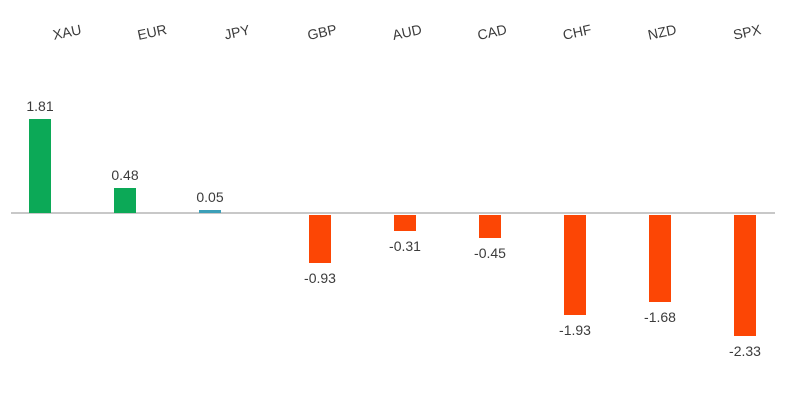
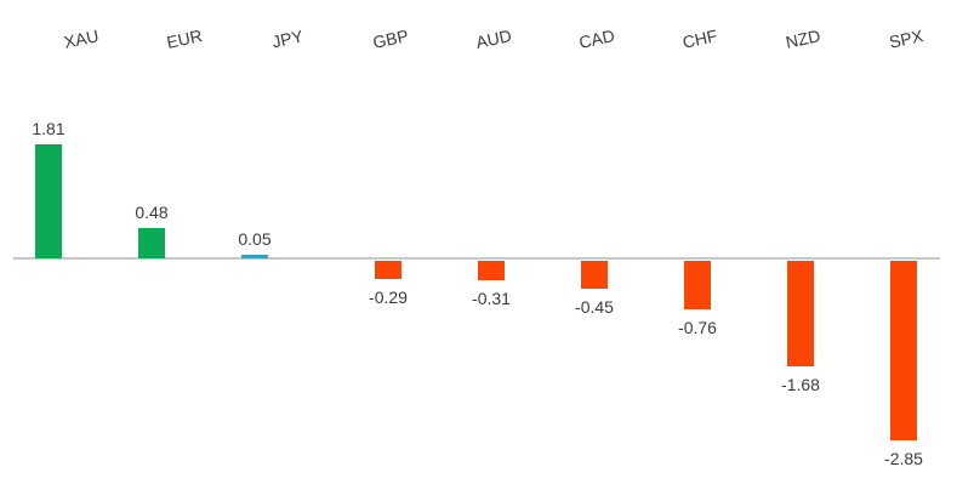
GBP: -0.93 -> -0.29
CHF: -1.93 -> -0.76
SPX: -2.33 -> -2.85
